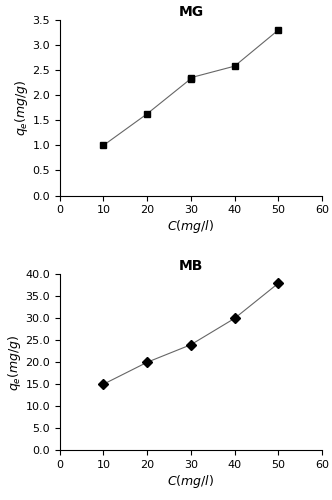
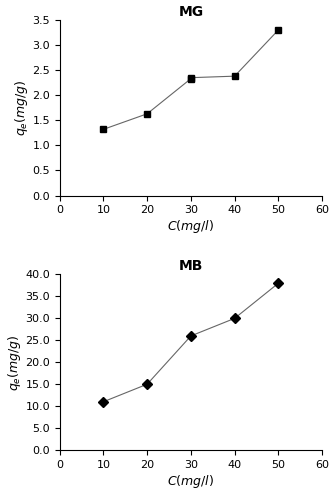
MG/10: 1.00 -> 1.32
MG/40: 2.58 -> 2.38
MB/10: 15 -> 11
MB/20: 20 -> 15
MB/30: 24 -> 26
